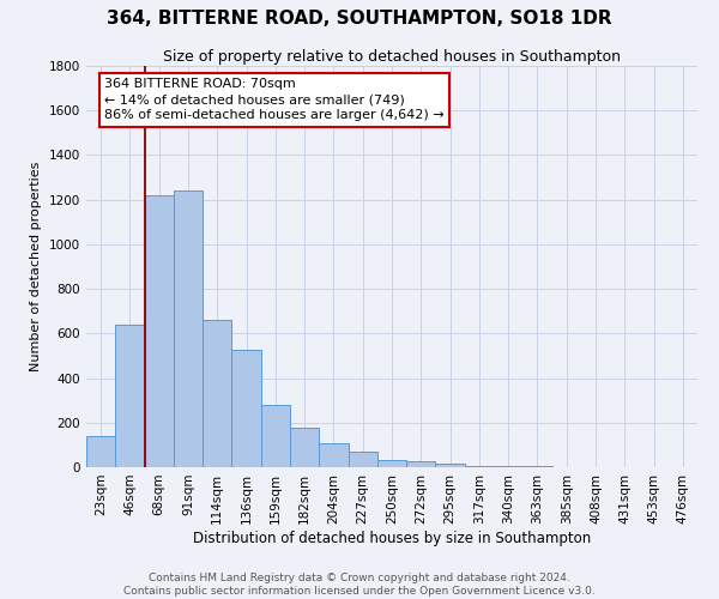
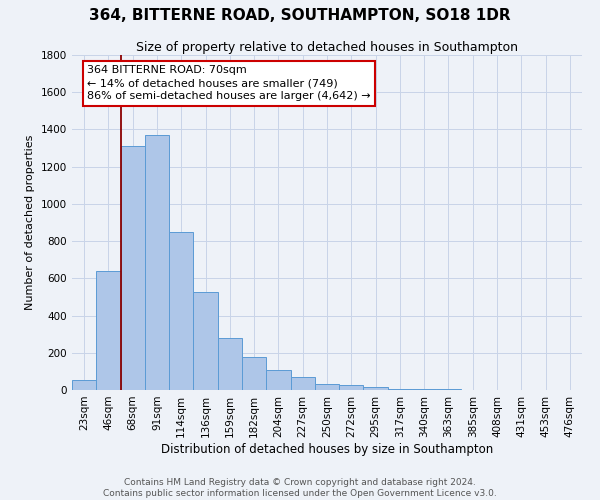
23sqm: 140 -> 60
68sqm: 1220 -> 1310
91sqm: 1240 -> 1370
114sqm: 660 -> 850
